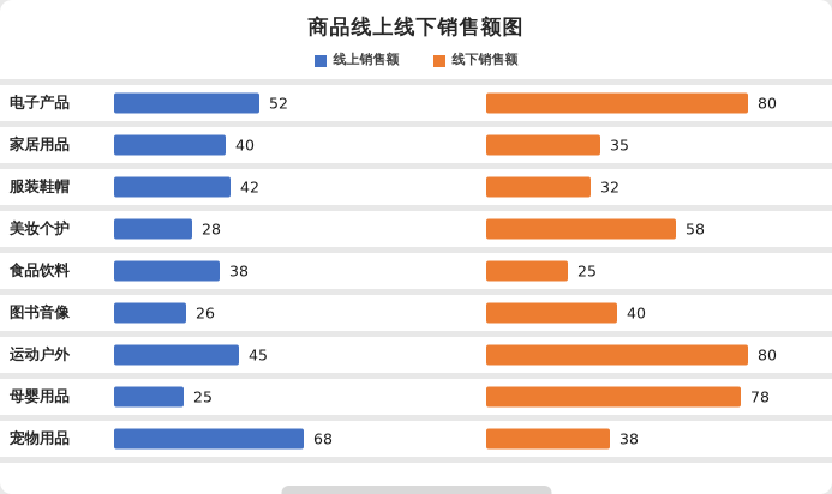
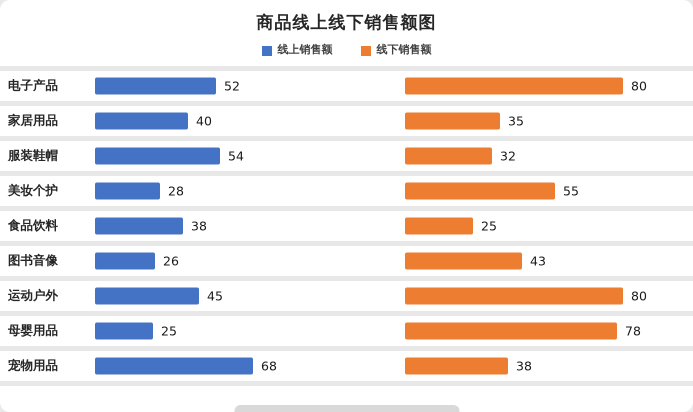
线上销售额/服装鞋帽: 42 -> 54
线下销售额/美妆个护: 58 -> 55
线下销售额/图书音像: 40 -> 43
